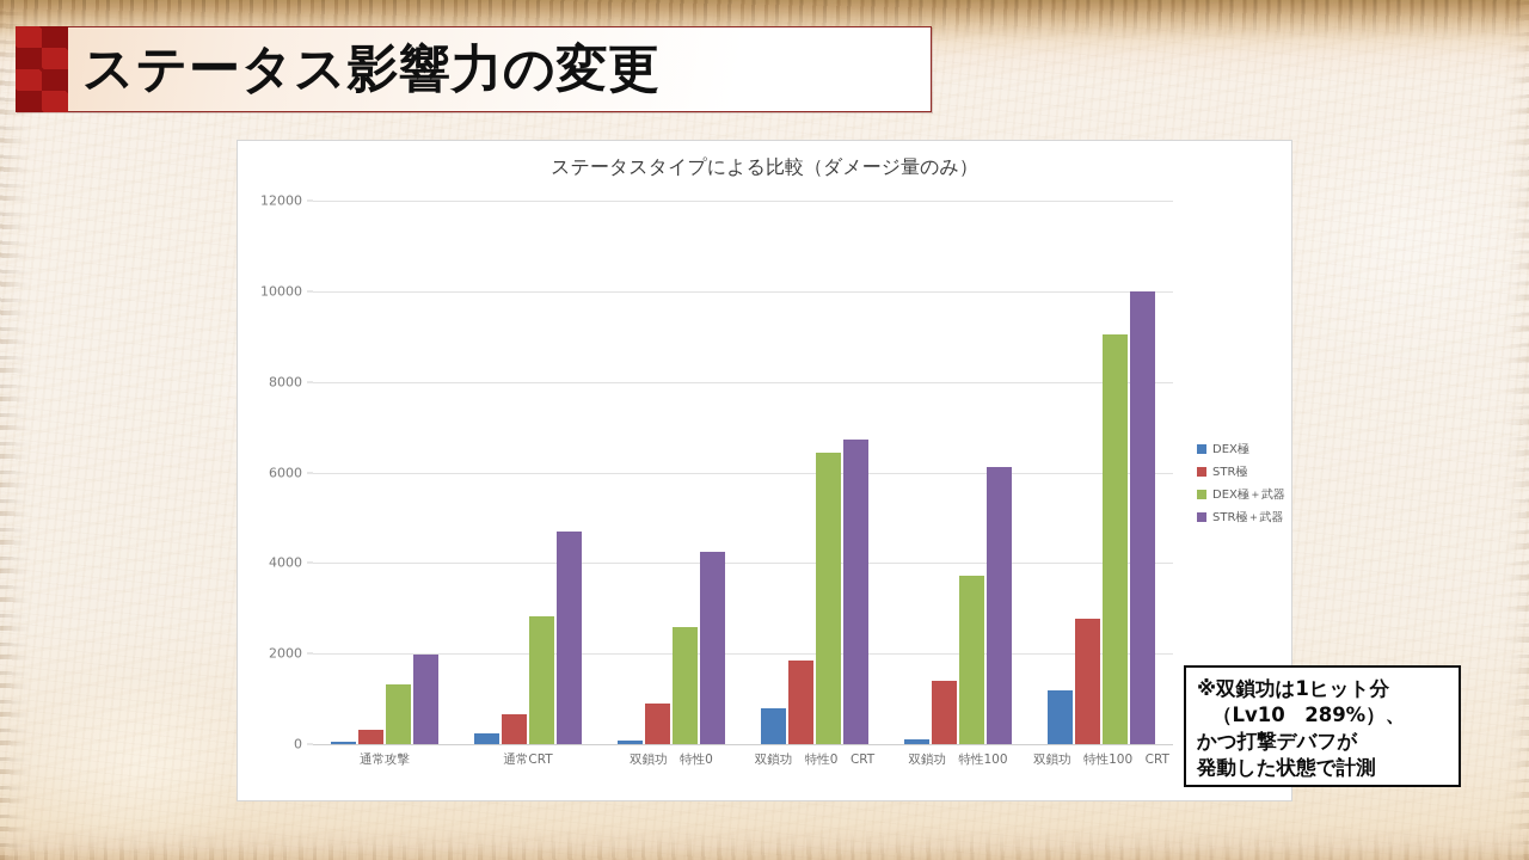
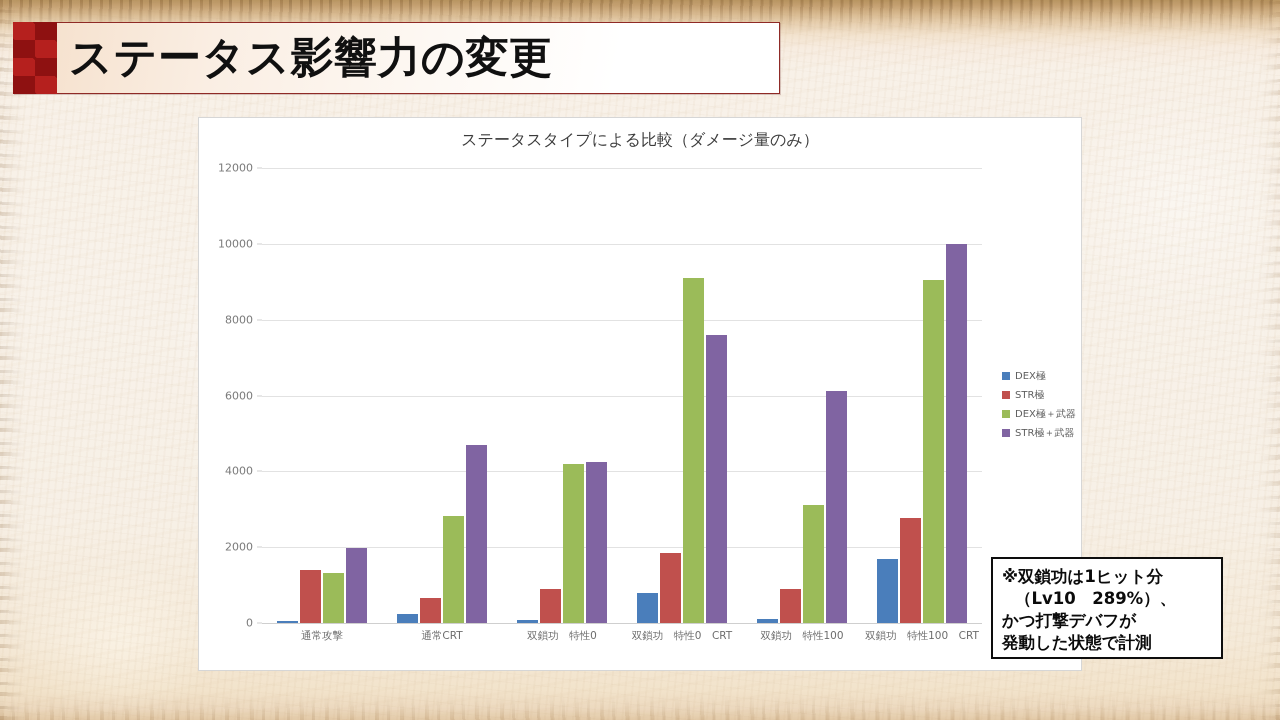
STR極/通常攻撃: 300 -> 1400
DEX極＋武器/双鎖功 特性0: 2600 -> 4200
DEX極＋武器/双鎖功 特性0 CRT: 6400 -> 9100
STR極＋武器/双鎖功 特性0 CRT: 6700 -> 7600
STR極/双鎖功 特性100: 1400 -> 900
DEX極＋武器/双鎖功 特性100: 3700 -> 3100
DEX極/双鎖功 特性100 CRT: 1200 -> 1700
